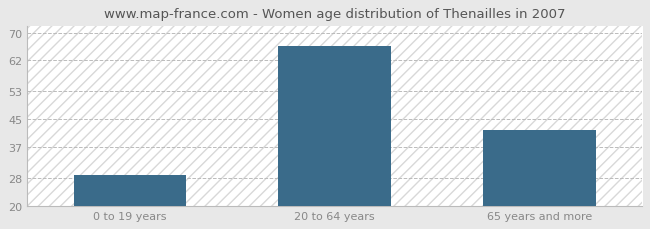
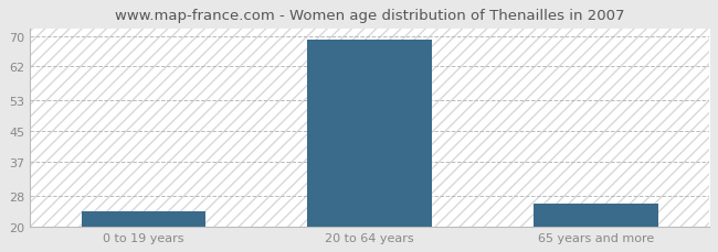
0 to 19 years: 29 -> 24
20 to 64 years: 66 -> 69
65 years and more: 42 -> 26
